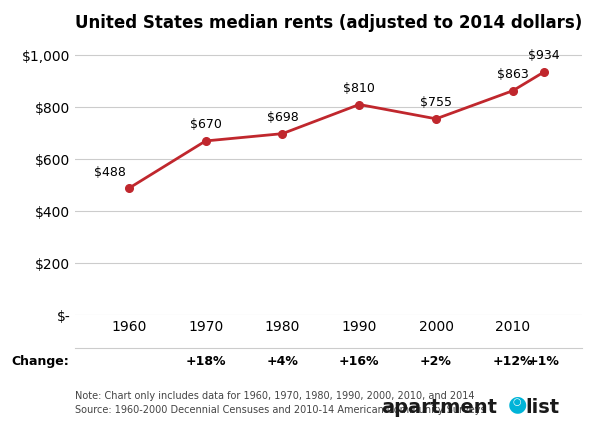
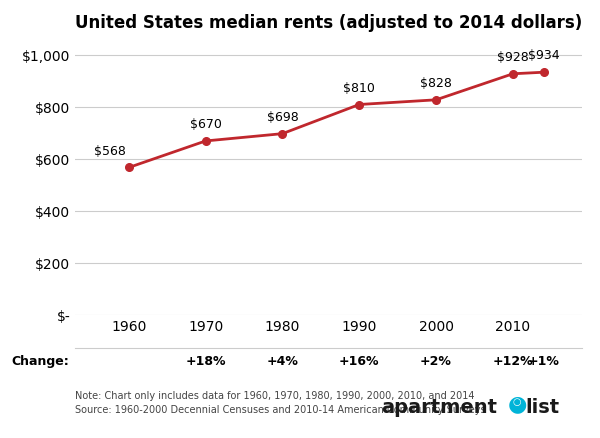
1960: $488 -> $568
2000: $755 -> $828
2010: $863 -> $928
